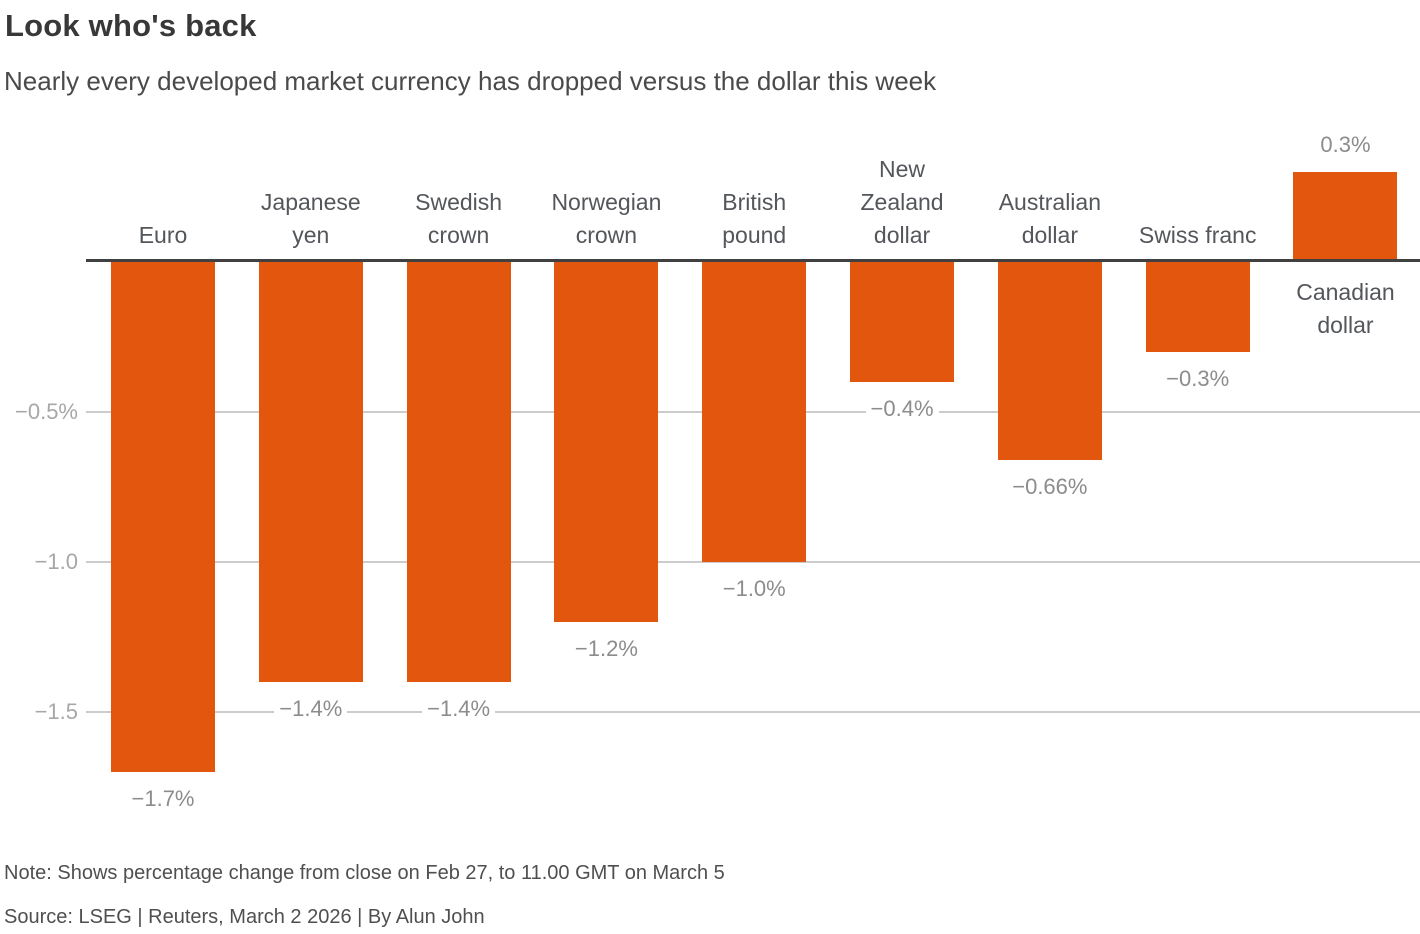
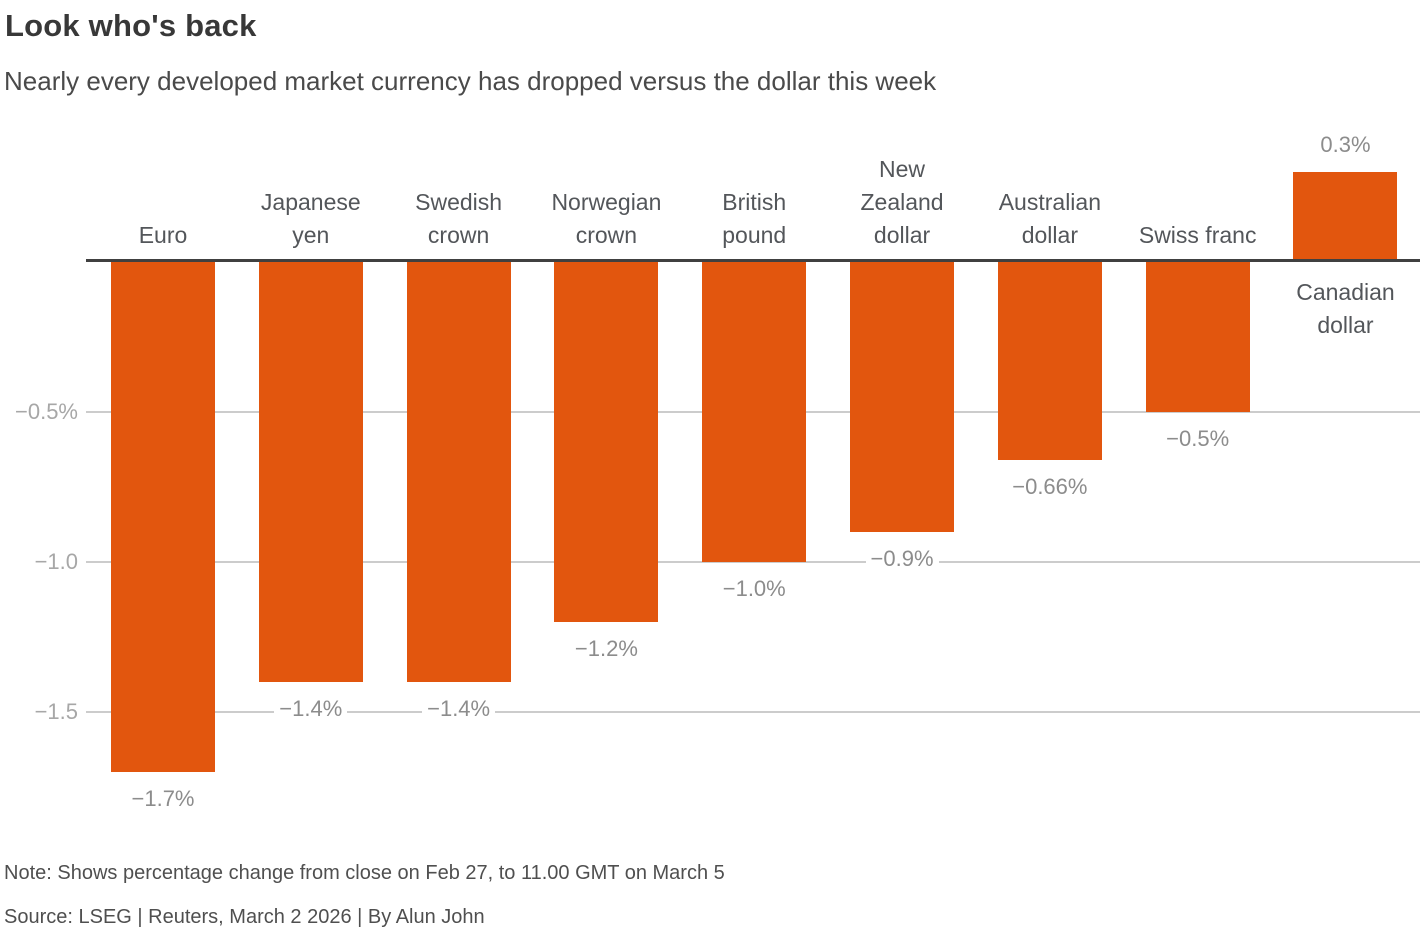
New Zealand dollar: −0.4% -> −0.9%
Swiss franc: −0.3% -> −0.5%
